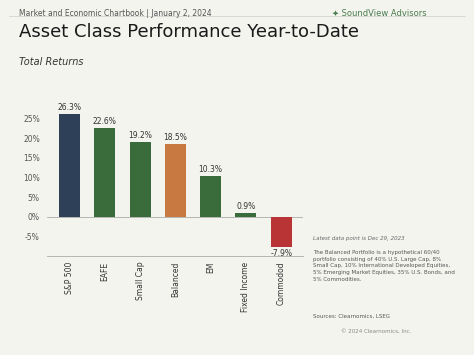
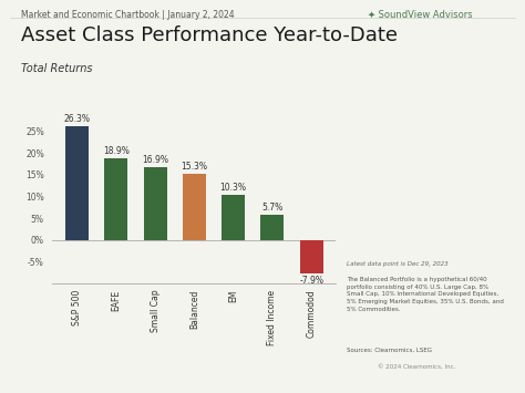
EAFE: 22.6% -> 18.9%
Small Cap: 19.2% -> 16.9%
Balanced: 18.5% -> 15.3%
Fixed Income: 0.9% -> 5.7%
